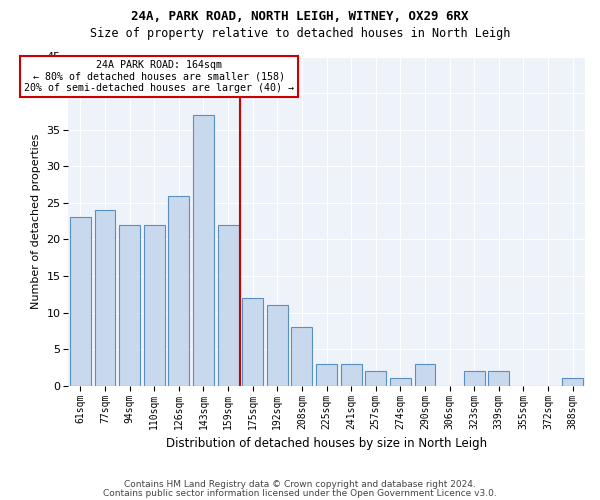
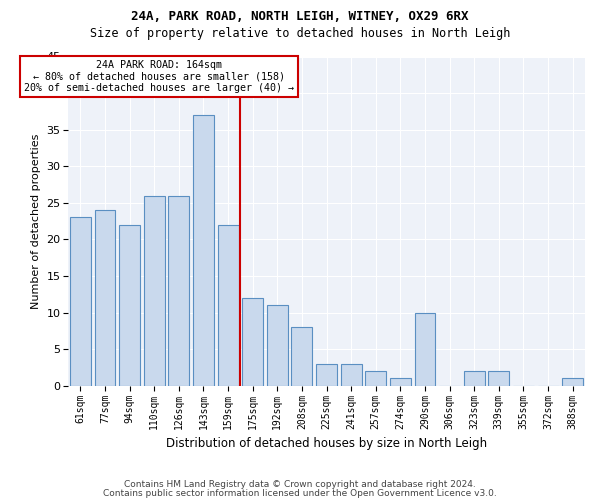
110sqm: 22 -> 26
290sqm: 3 -> 10
